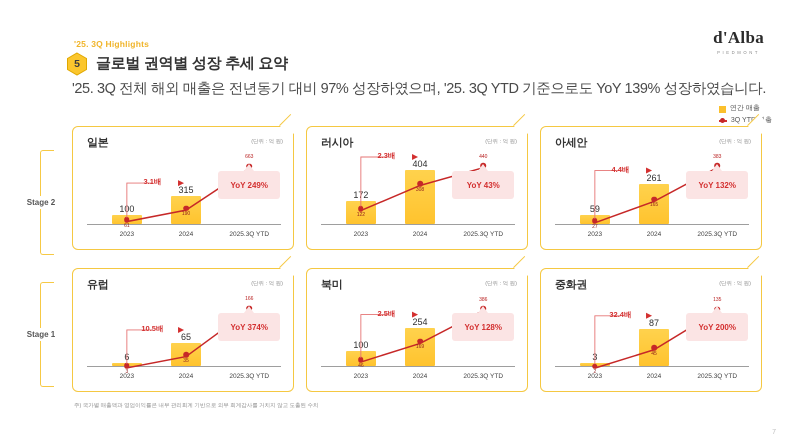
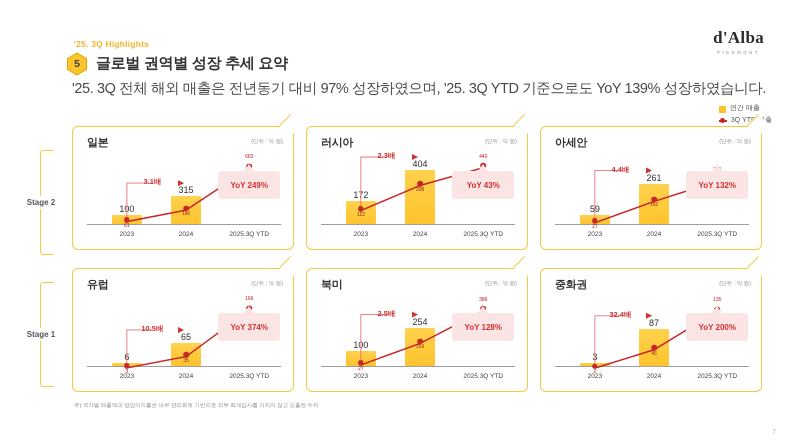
아세안/3Q YTD 매출/2025.3Q YTD: 383 -> 295
북미/3Q YTD 매출/2023: 46 -> 27
